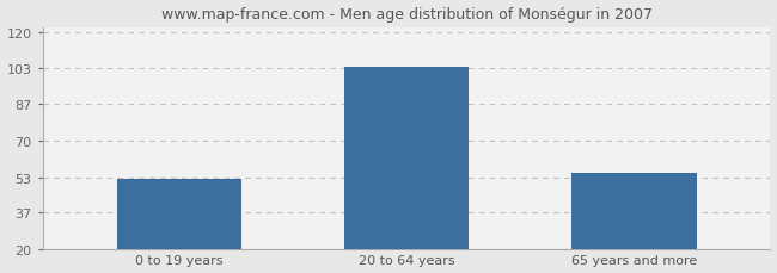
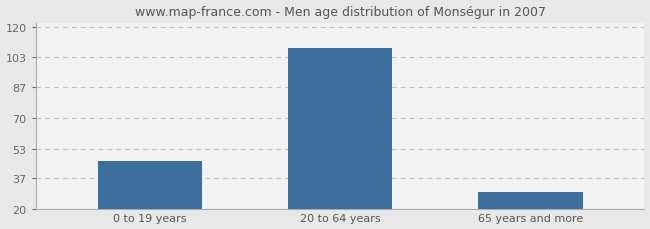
0 to 19 years: 52 -> 46
20 to 64 years: 104 -> 108
65 years and more: 55 -> 29
